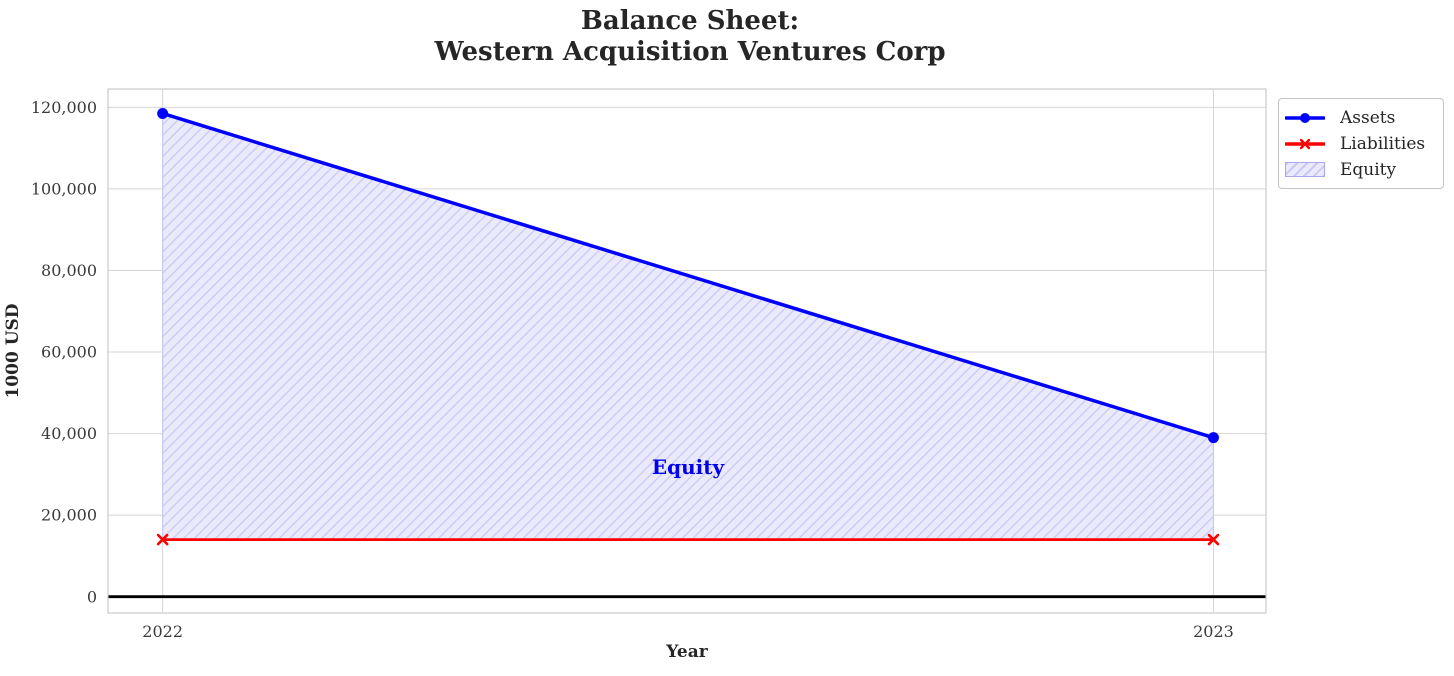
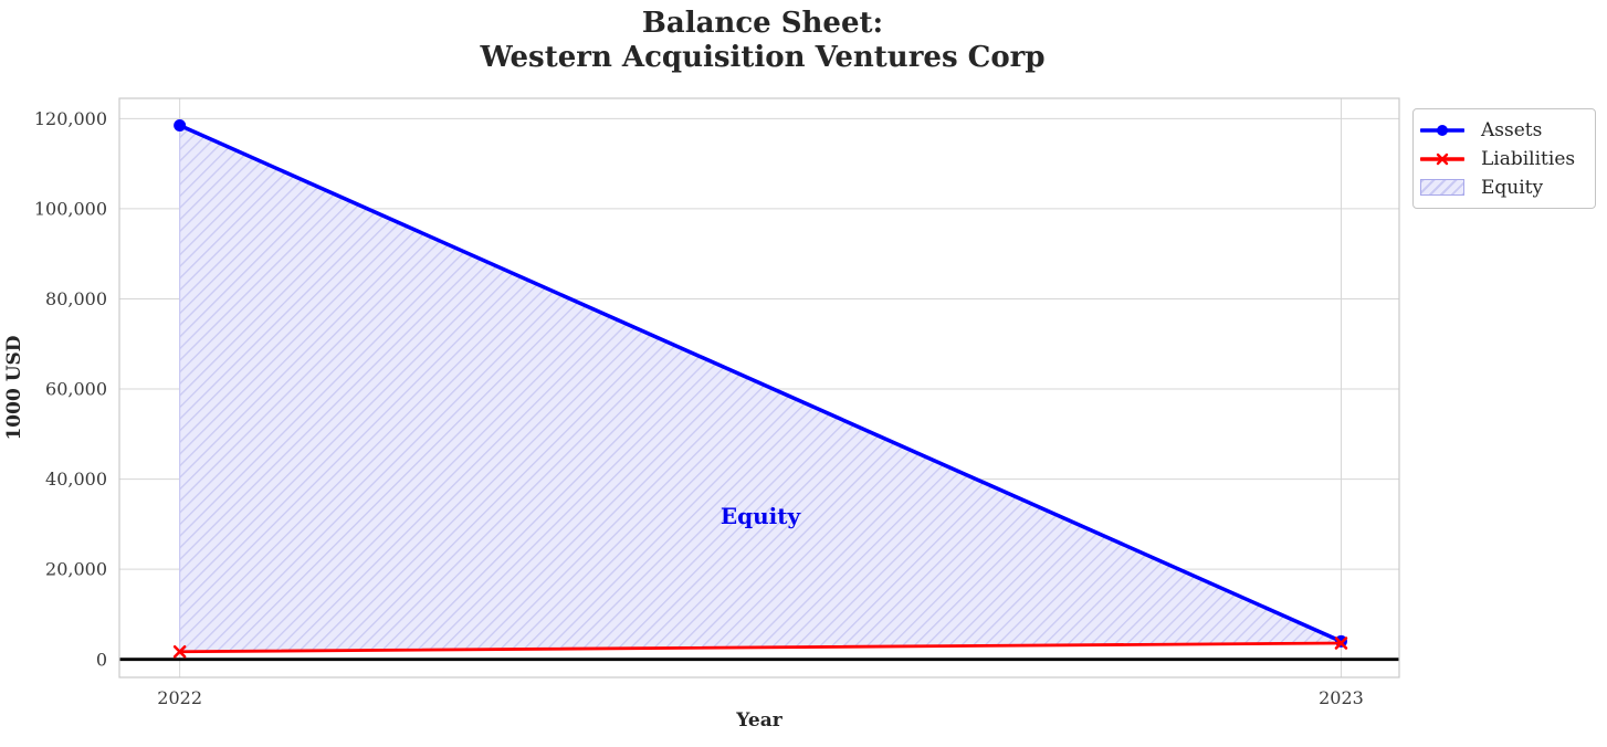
Liabilities/2022: 14000 -> 2000
Assets/2023: 39000 -> 4000
Liabilities/2023: 14000 -> 4000
